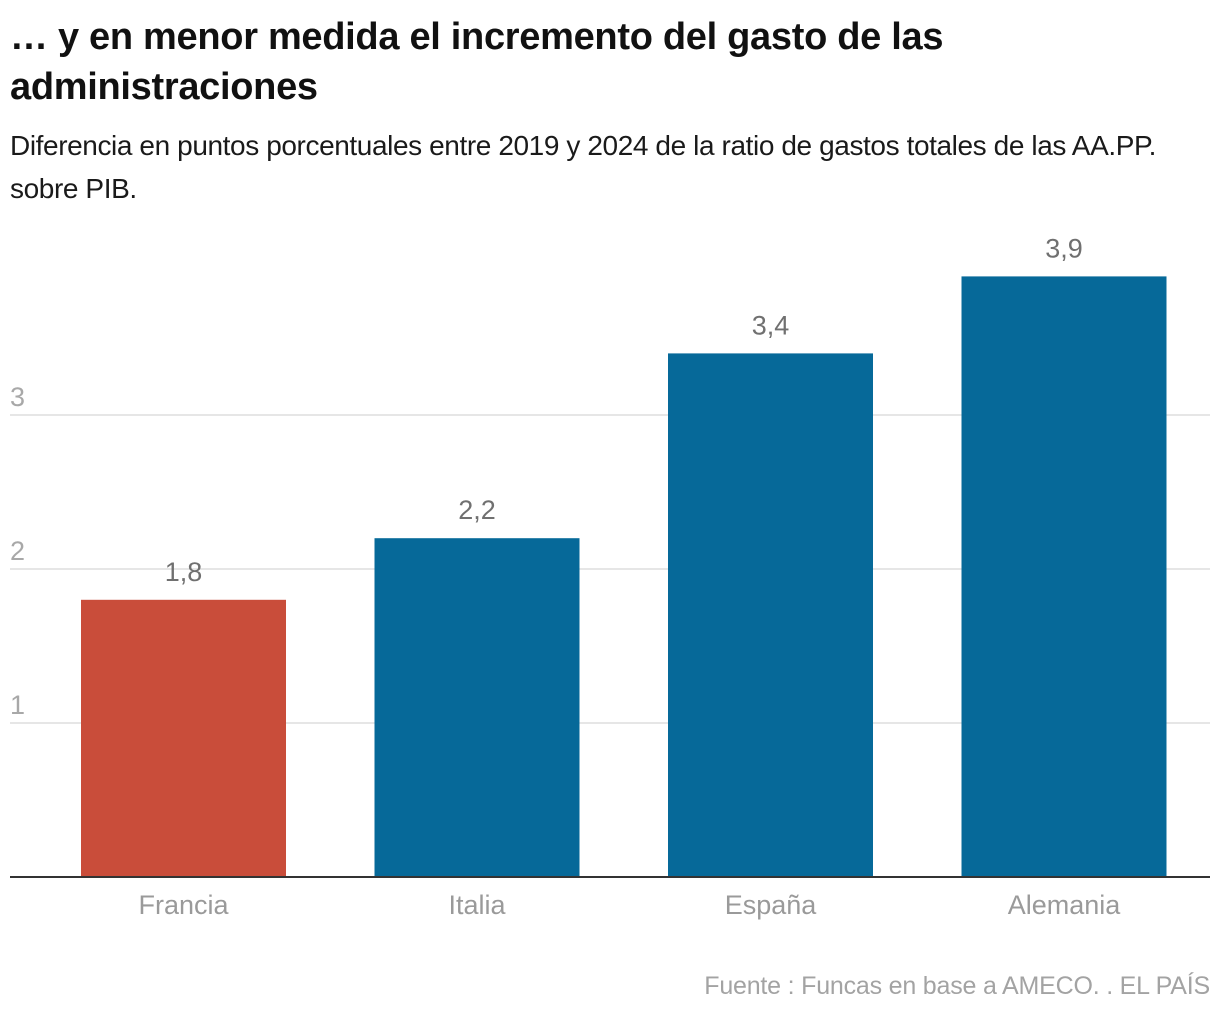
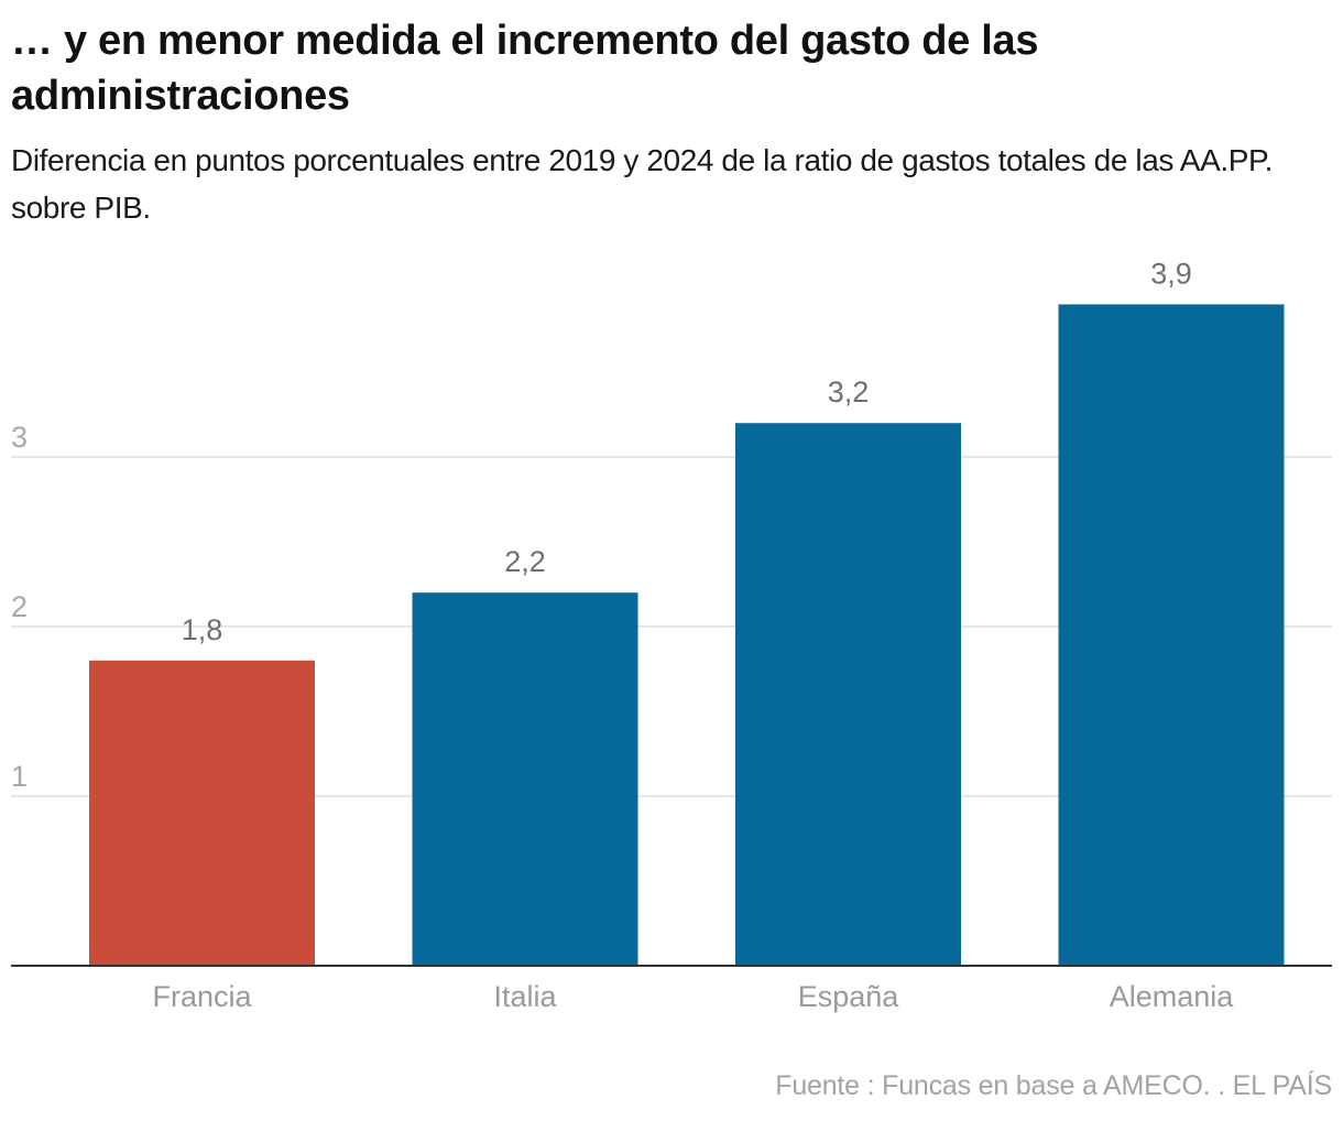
España: 3,4 -> 3,2
